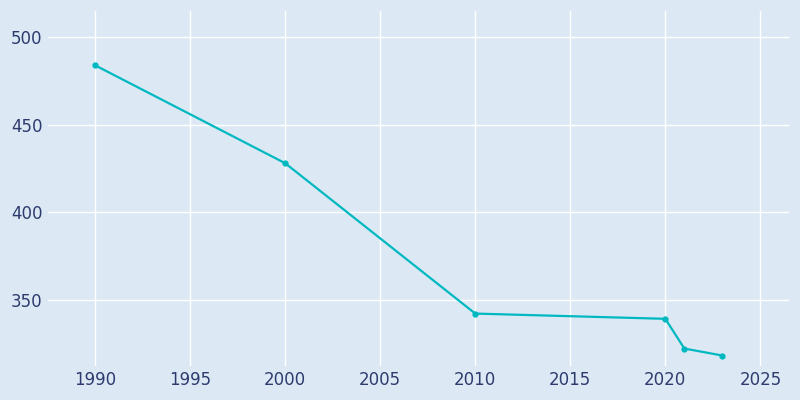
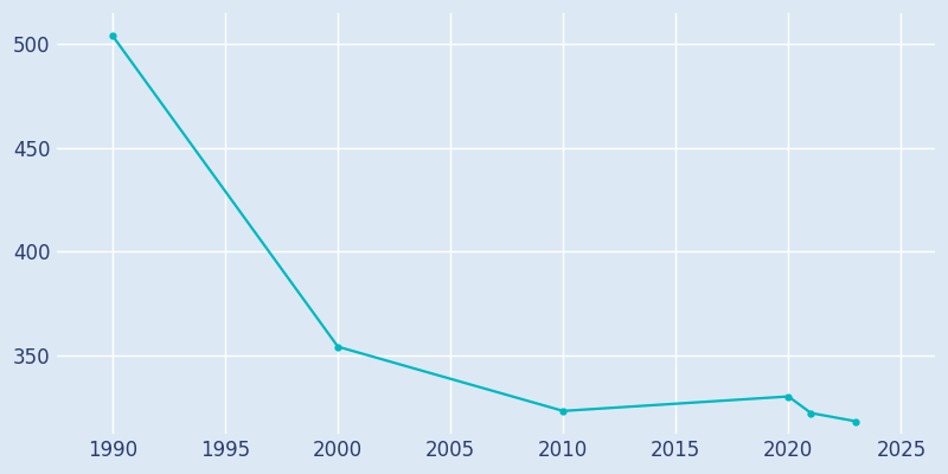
1990: 484 -> 504
2000: 428 -> 354
2010: 342 -> 323
2020: 339 -> 330
